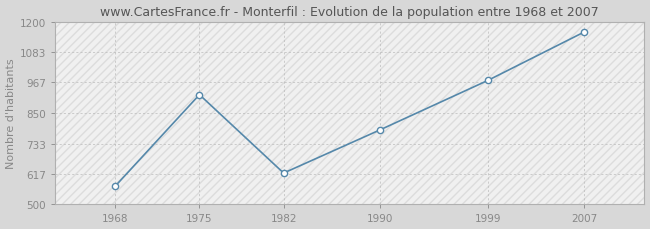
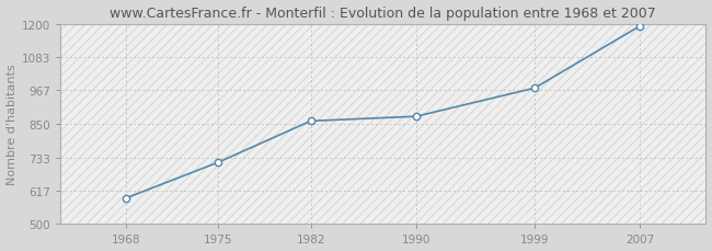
1968: 570 -> 591
1975: 920 -> 716
1982: 620 -> 860
1990: 785 -> 876
2007: 1160 -> 1192
